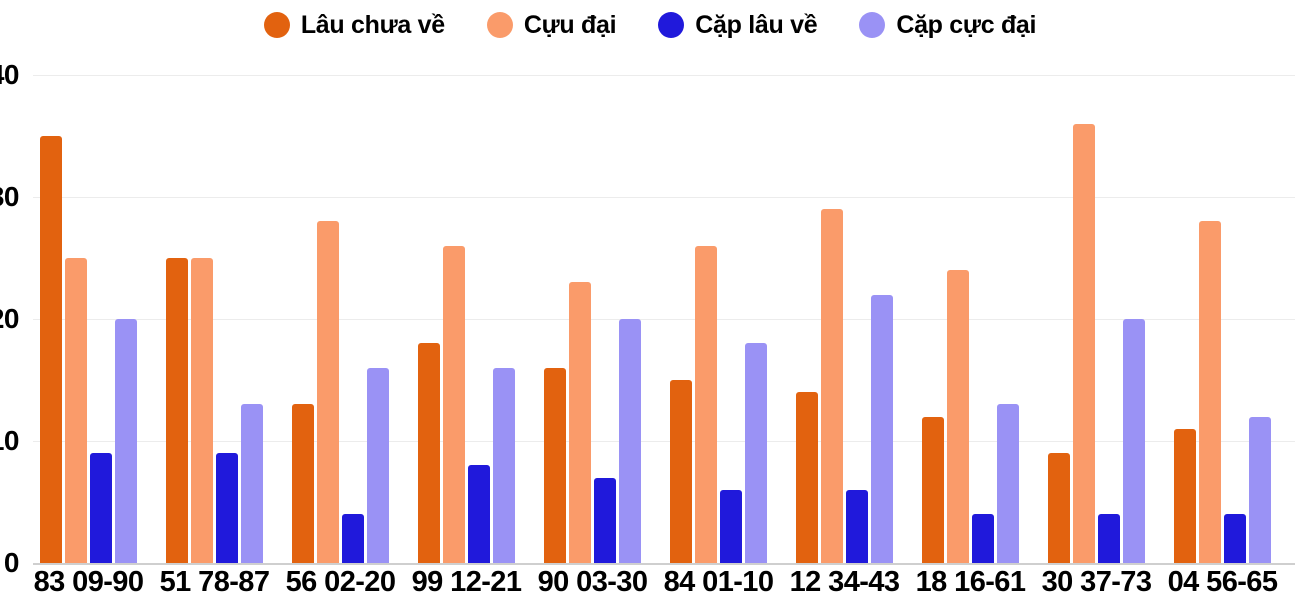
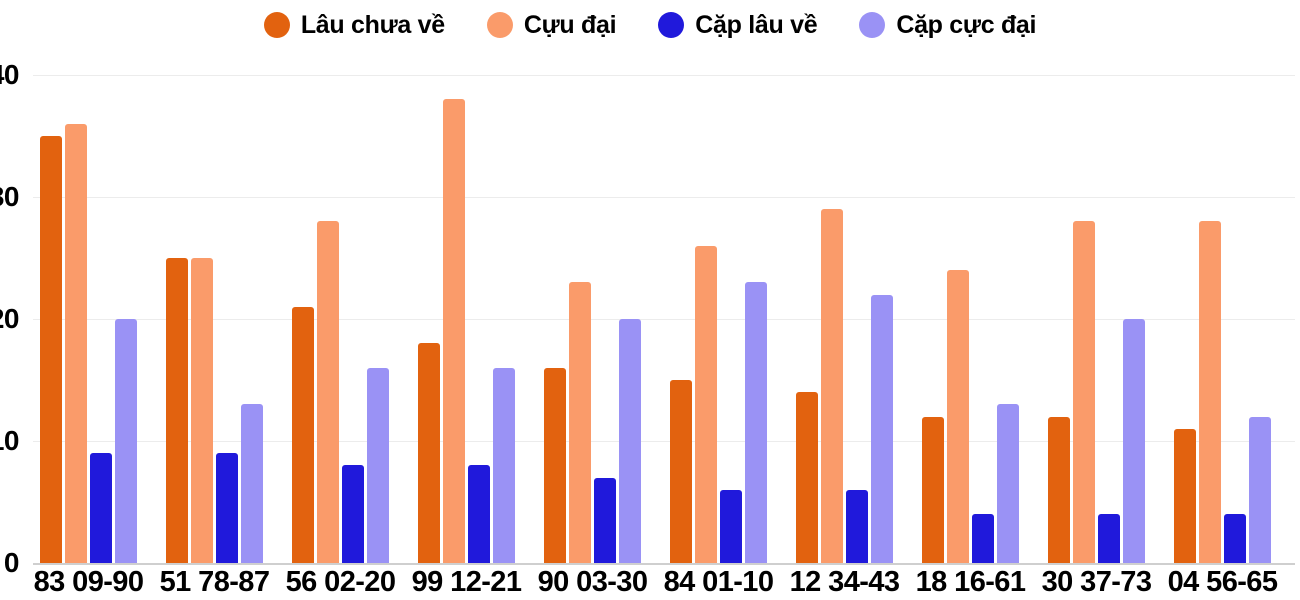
Cựu đại/83 09-90: 25 -> 36
Lâu chưa về/56 02-20: 13 -> 21
Cặp lâu về/56 02-20: 4 -> 8
Cựu đại/99 12-21: 26 -> 38
Cặp cực đại/84 01-10: 18 -> 23
Lâu chưa về/30 37-73: 9 -> 12
Cựu đại/30 37-73: 36 -> 28
